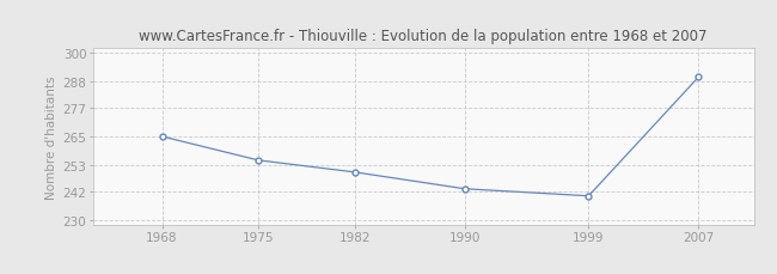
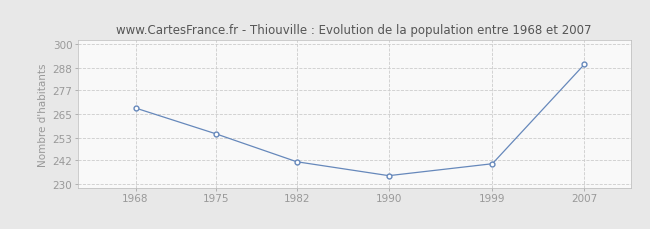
1968: 265 -> 268
1982: 250 -> 241
1990: 243 -> 234
